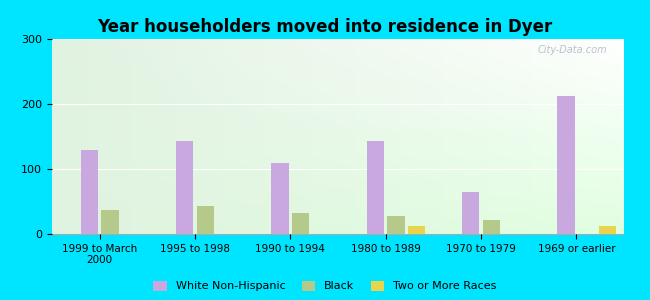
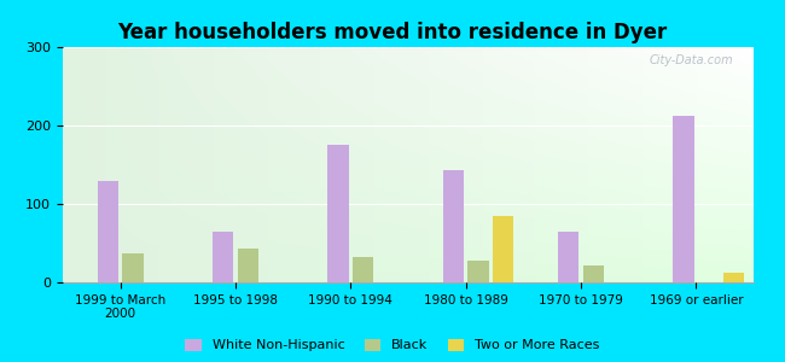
White Non-Hispanic/1995 to 1998: 143 -> 64
White Non-Hispanic/1990 to 1994: 110 -> 176
Two or More Races/1980 to 1989: 12 -> 84
